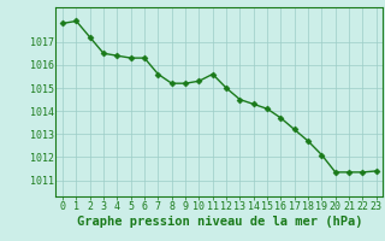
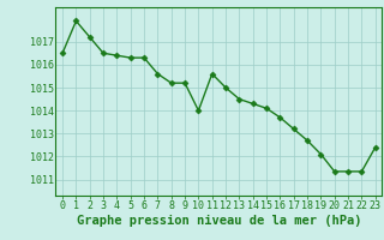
0: 1017.8 -> 1016.5
10: 1015.3 -> 1014.0
23: 1011.4 -> 1012.4
